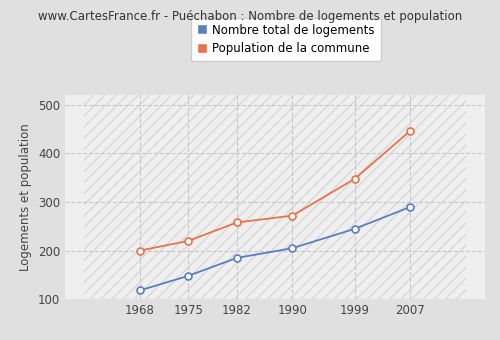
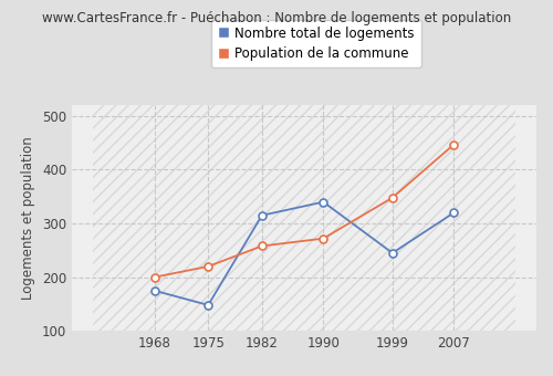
Nombre total de logements/1968: 118 -> 175
Nombre total de logements/1982: 185 -> 315
Nombre total de logements/1990: 205 -> 340
Nombre total de logements/2007: 290 -> 320
